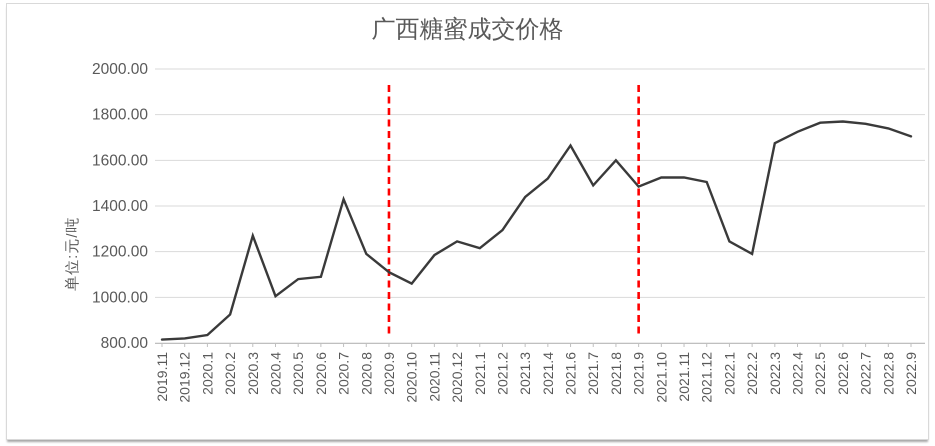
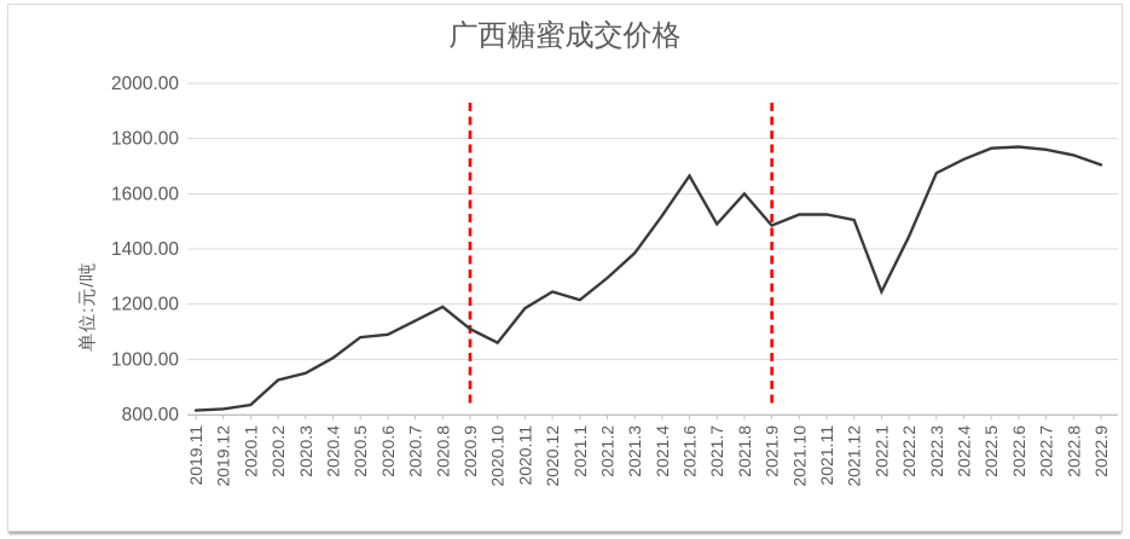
2020.3: 1270 -> 950
2020.7: 1430 -> 1140
2021.3: 1440 -> 1380
2022.2: 1190 -> 1440
